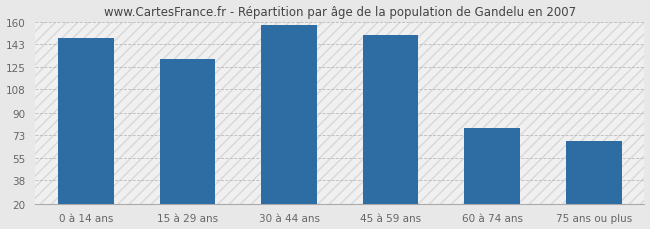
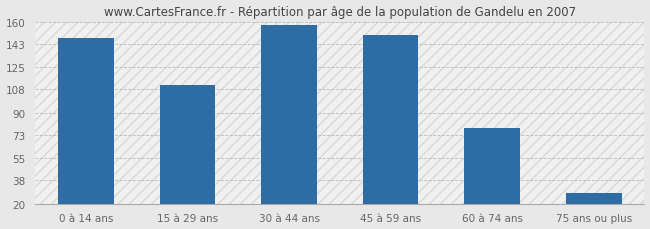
15 à 29 ans: 131 -> 111
75 ans ou plus: 68 -> 28
